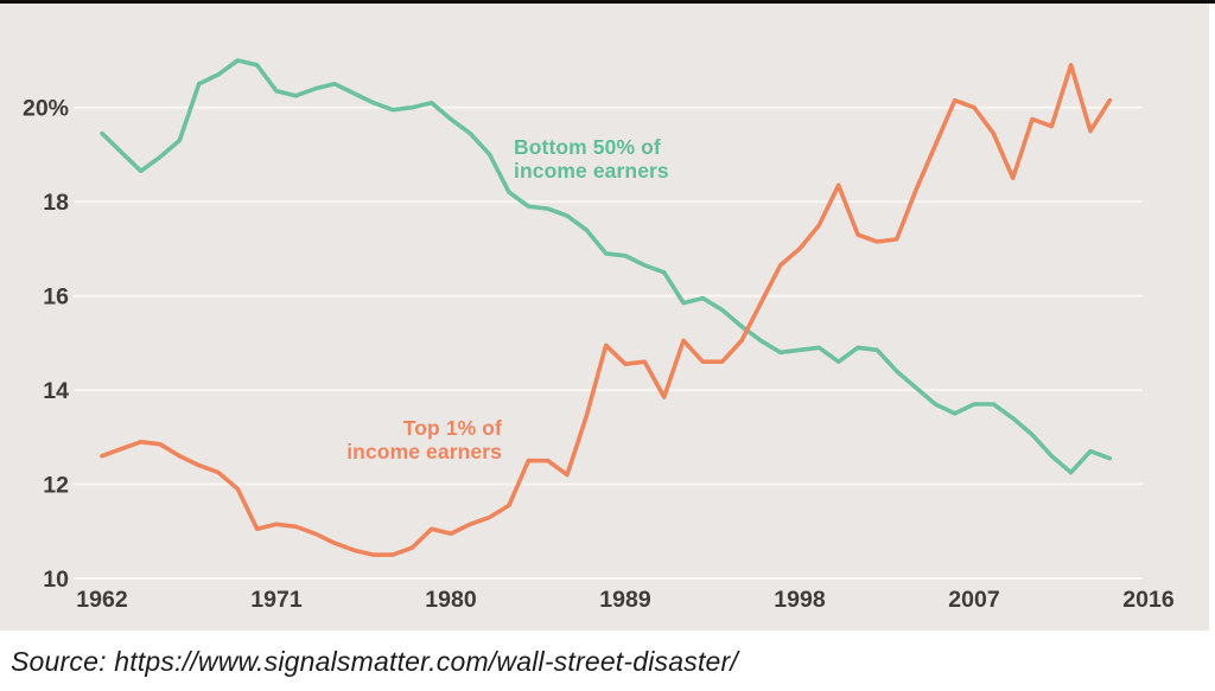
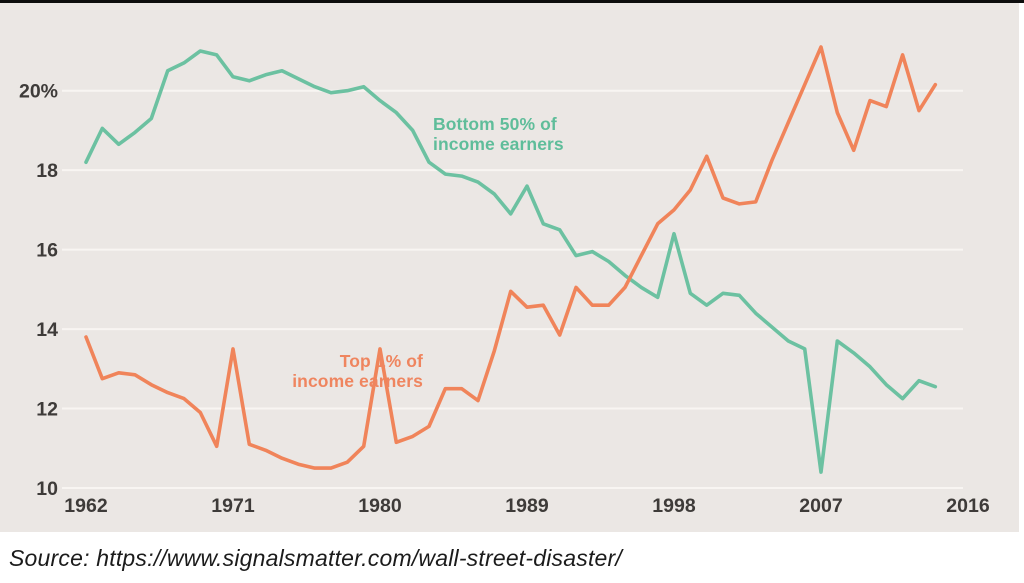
Bottom 50% of income earners/1962: 19.4% -> 18.2%
Top 1% of income earners/1962: 12.6% -> 13.8%
Top 1% of income earners/1971: 11.2% -> 13.5%
Top 1% of income earners/1980: 10.9% -> 13.5%
Bottom 50% of income earners/1989: 16.9% -> 17.6%
Bottom 50% of income earners/1998: 14.8% -> 16.4%
Bottom 50% of income earners/2007: 13.7% -> 10.4%
Top 1% of income earners/2007: 20.0% -> 21.1%
